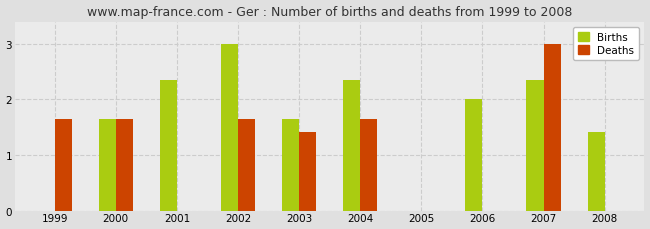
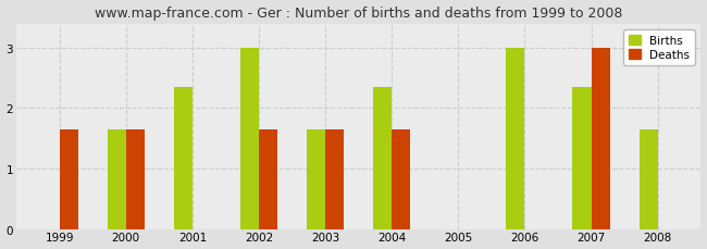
Deaths/2003: 1.42 -> 1.65
Births/2006: 2.00 -> 3.00
Births/2008: 1.42 -> 1.65
